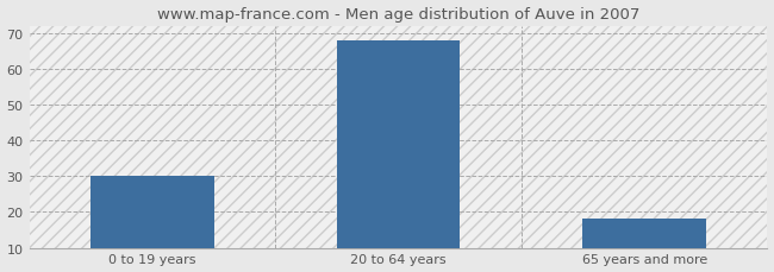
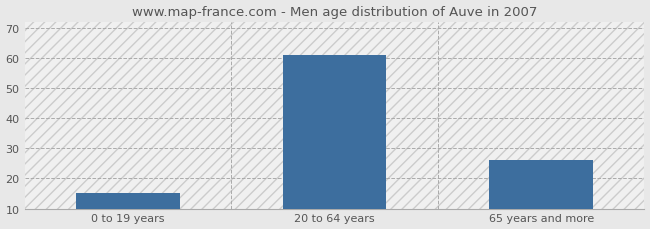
0 to 19 years: 30 -> 15
20 to 64 years: 68 -> 61
65 years and more: 18 -> 26
